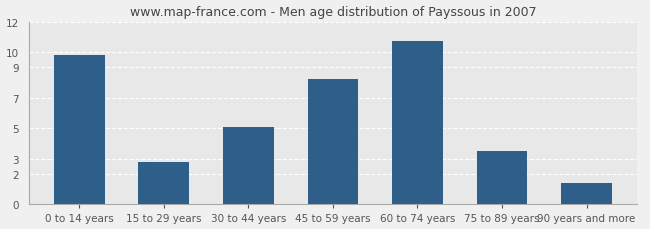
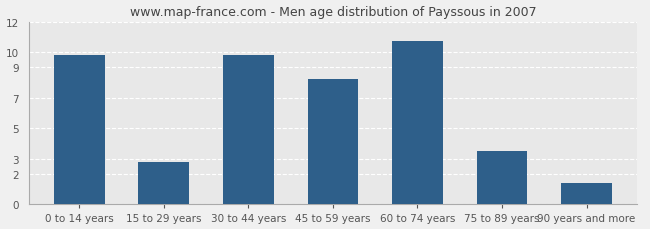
30 to 44 years: 5.1 -> 9.8
